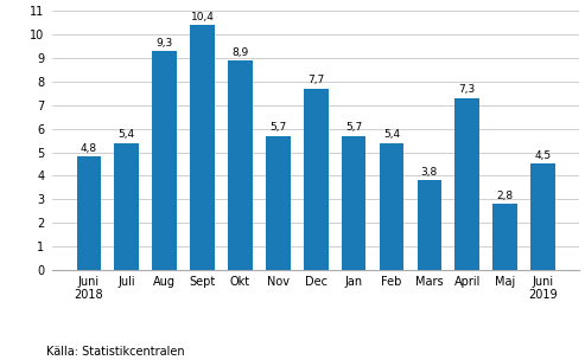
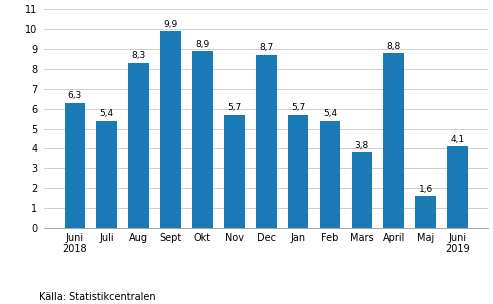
Juni 2018: 4,8 -> 6,3
Aug: 9,3 -> 8,3
Sept: 10,4 -> 9,9
Dec: 7,7 -> 8,7
April: 7,3 -> 8,8
Maj: 2,8 -> 1,6
Juni 2019: 4,5 -> 4,1
